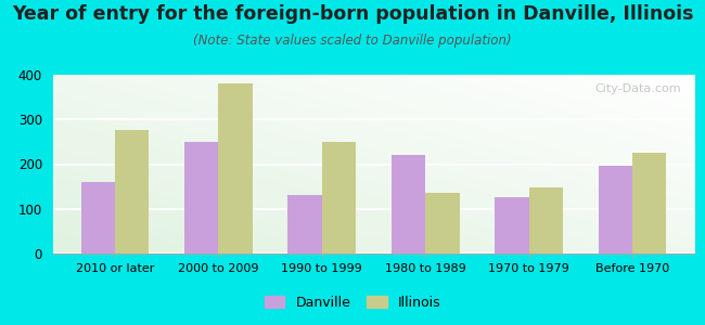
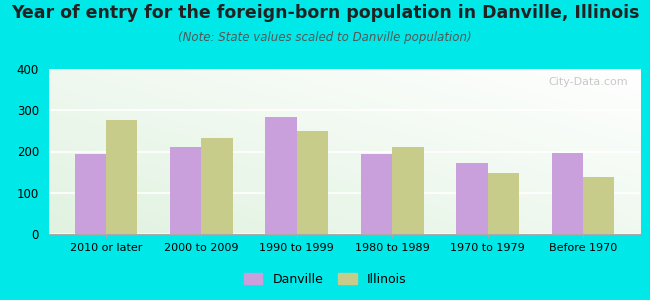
Danville/2010 or later: 160 -> 193
Danville/2000 to 2009: 250 -> 210
Illinois/2000 to 2009: 380 -> 232
Danville/1990 to 1999: 130 -> 283
Danville/1980 to 1989: 220 -> 193
Illinois/1980 to 1989: 135 -> 212
Danville/1970 to 1979: 125 -> 172
Illinois/Before 1970: 225 -> 138
